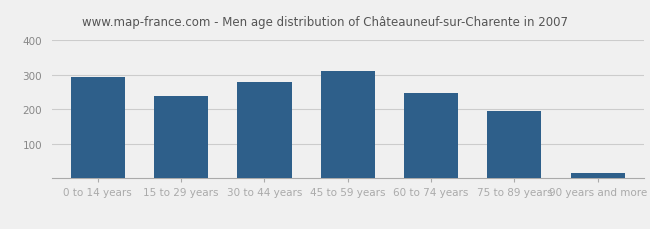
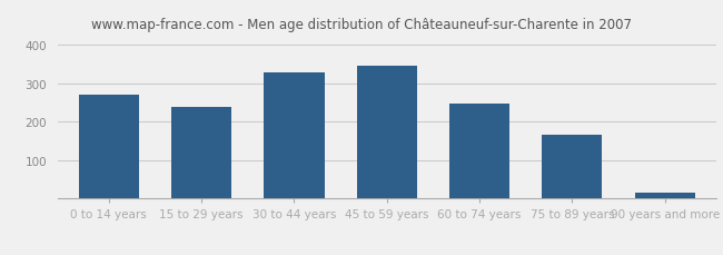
0 to 14 years: 295 -> 272
30 to 44 years: 280 -> 330
45 to 59 years: 310 -> 345
75 to 89 years: 195 -> 167
